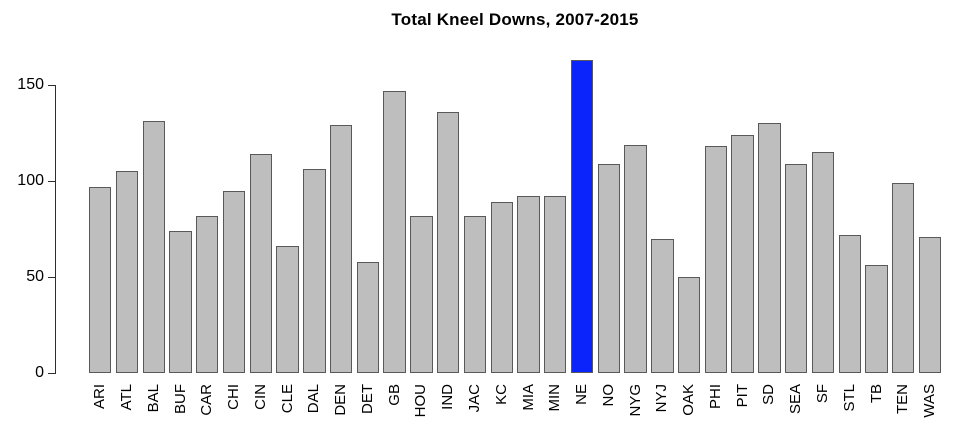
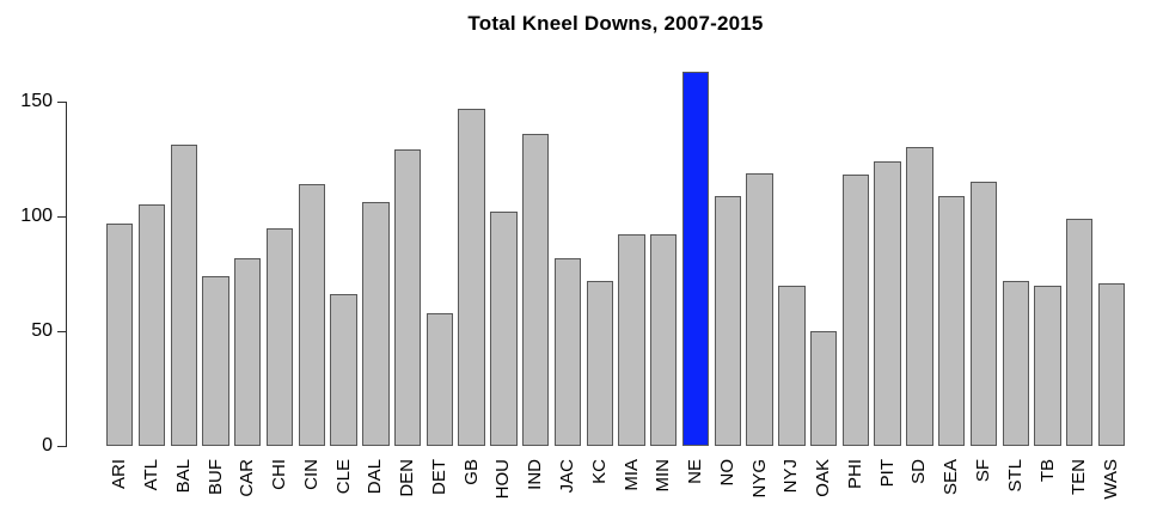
HOU: 82 -> 102
KC: 89 -> 72
TB: 56 -> 70
